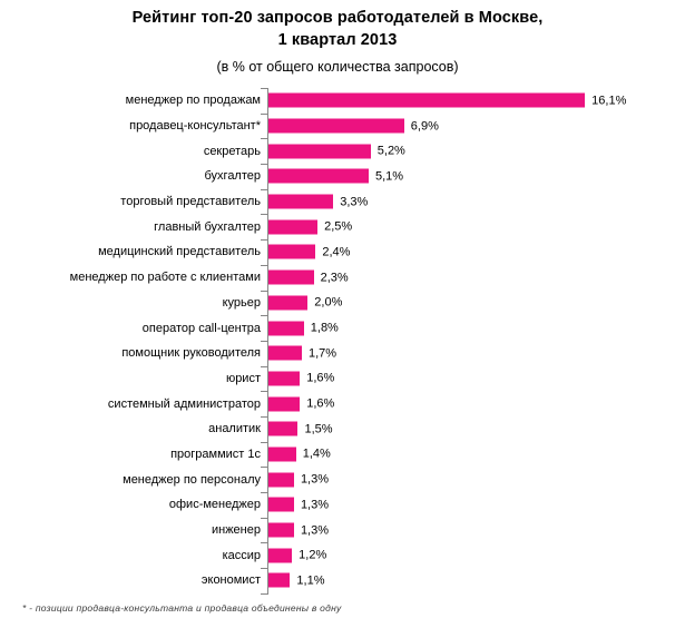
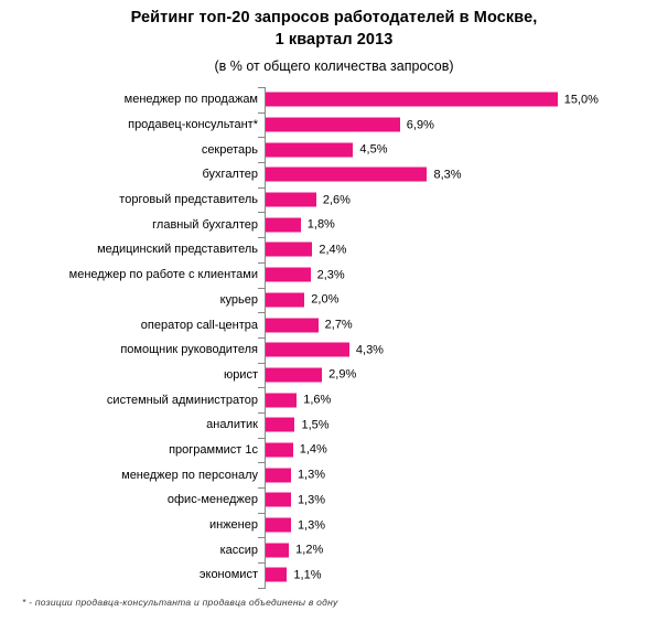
менеджер по продажам: 16,1% -> 15,0%
секретарь: 5,2% -> 4,5%
бухгалтер: 5,1% -> 8,3%
торговый представитель: 3,3% -> 2,6%
главный бухгалтер: 2,5% -> 1,8%
оператор call-центра: 1,8% -> 2,7%
помощник руководителя: 1,7% -> 4,3%
юрист: 1,6% -> 2,9%
